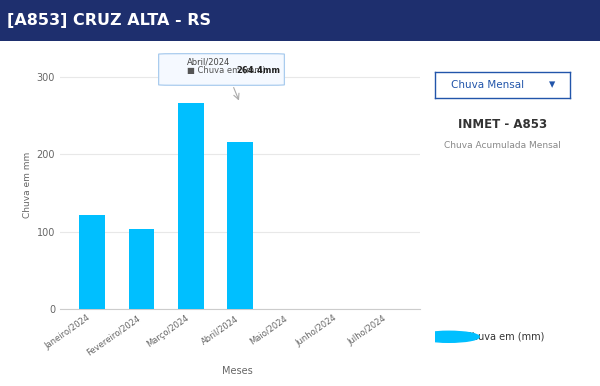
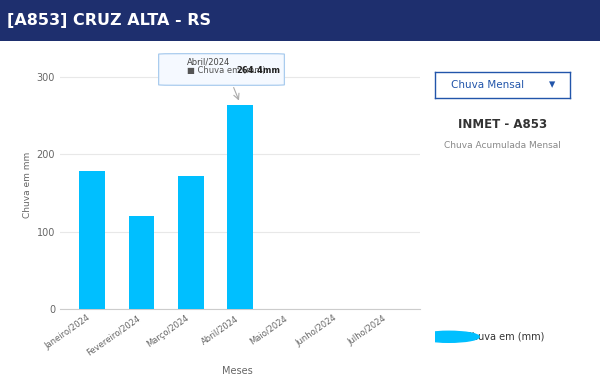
Janeiro/2024: 122 -> 178
Fevereiro/2024: 104 -> 120
Março/2024: 266 -> 172
Abril/2024: 216 -> 264
